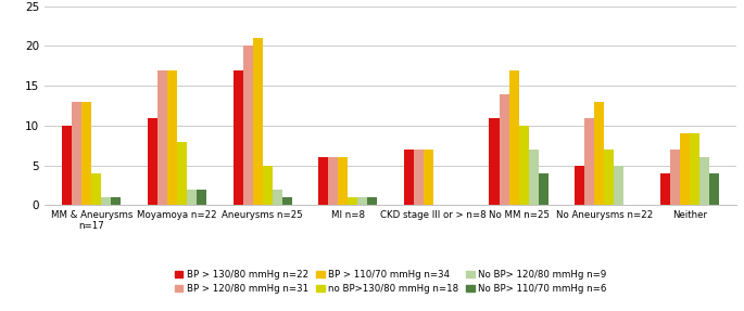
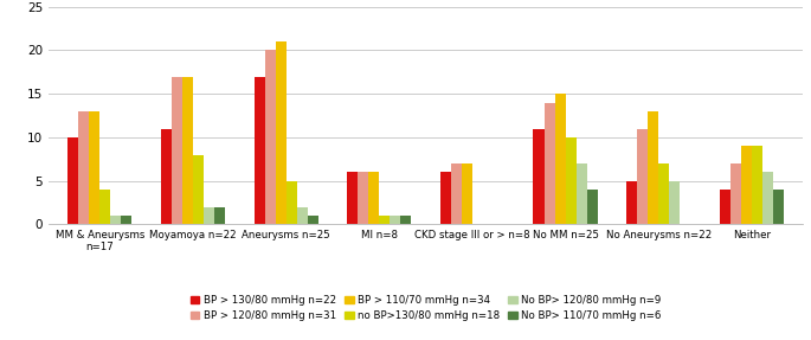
BP > 130/80 mmHg n=22/CKD stage III or > n=8: 7 -> 6
BP > 110/70 mmHg n=34/No MM n=25: 17 -> 15
